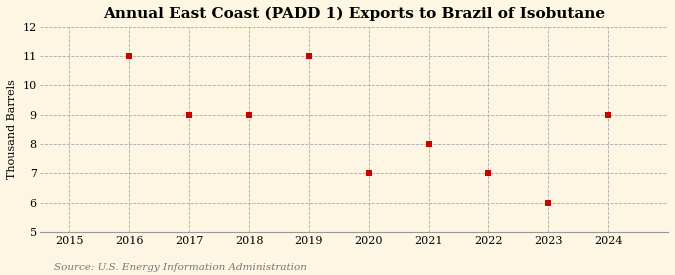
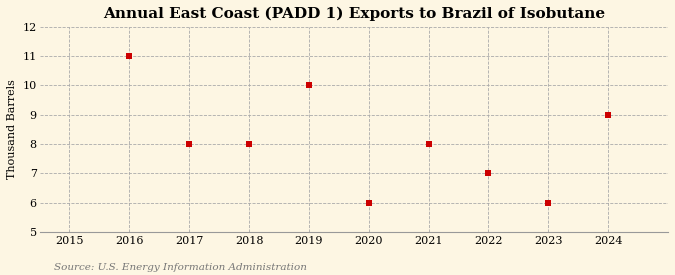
2017: 9 -> 8
2018: 9 -> 8
2019: 11 -> 10
2020: 7 -> 6
